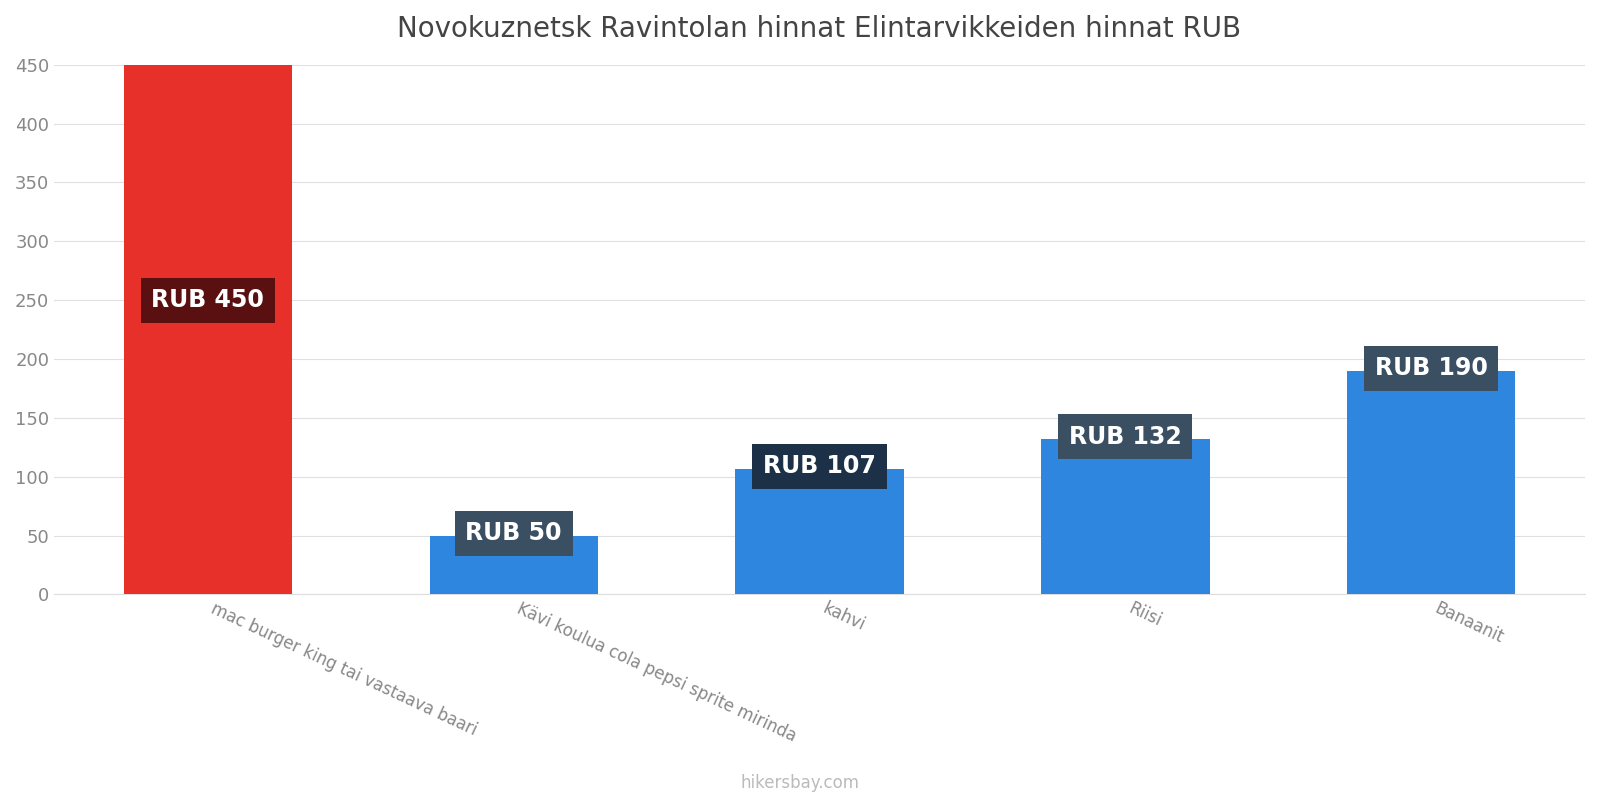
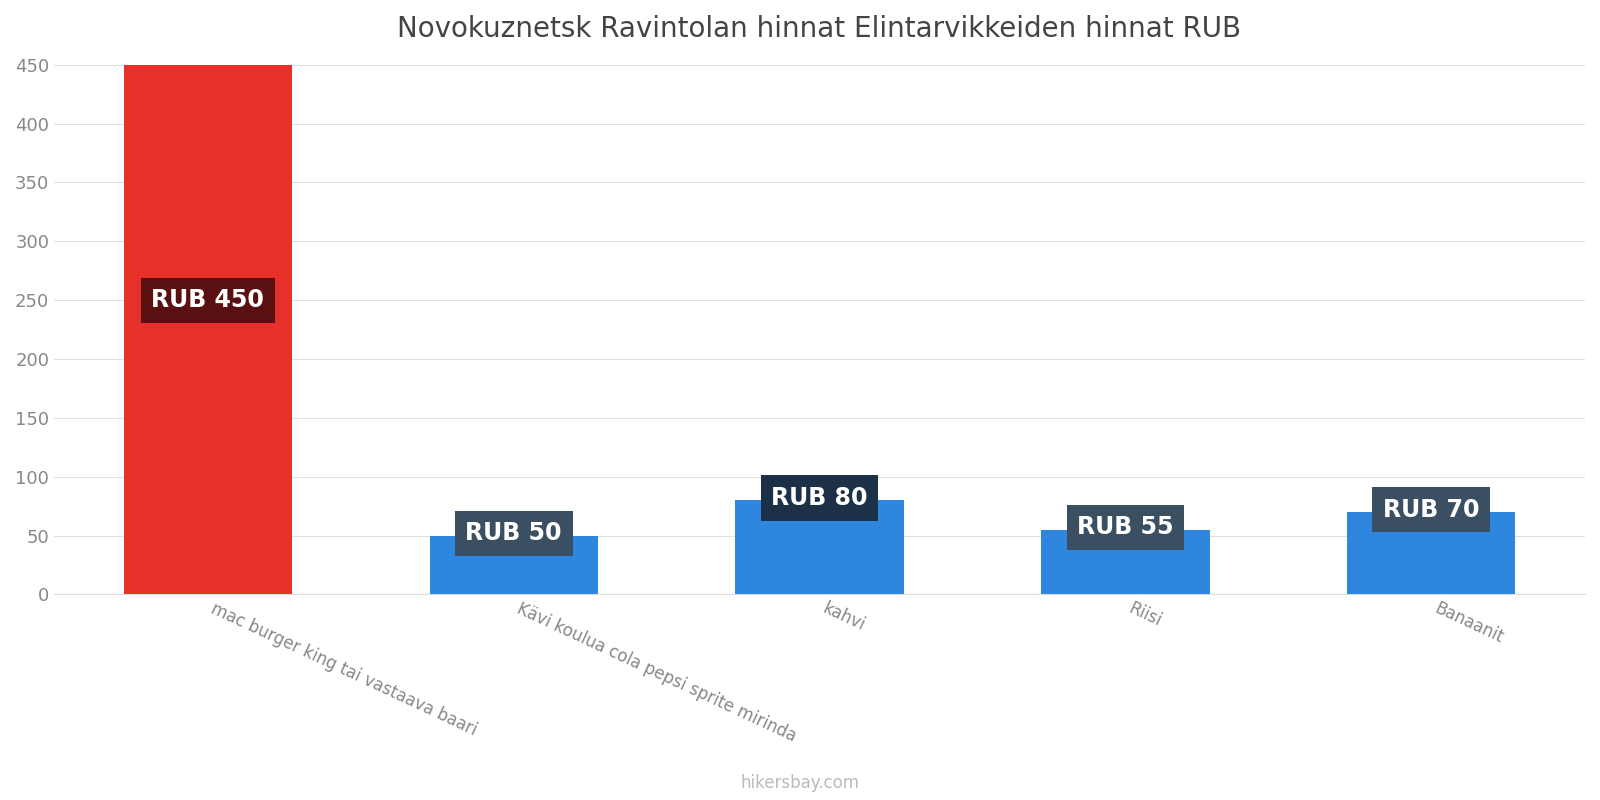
kahvi: 107 -> 80
Riisi: 132 -> 55
Banaanit: 190 -> 70
